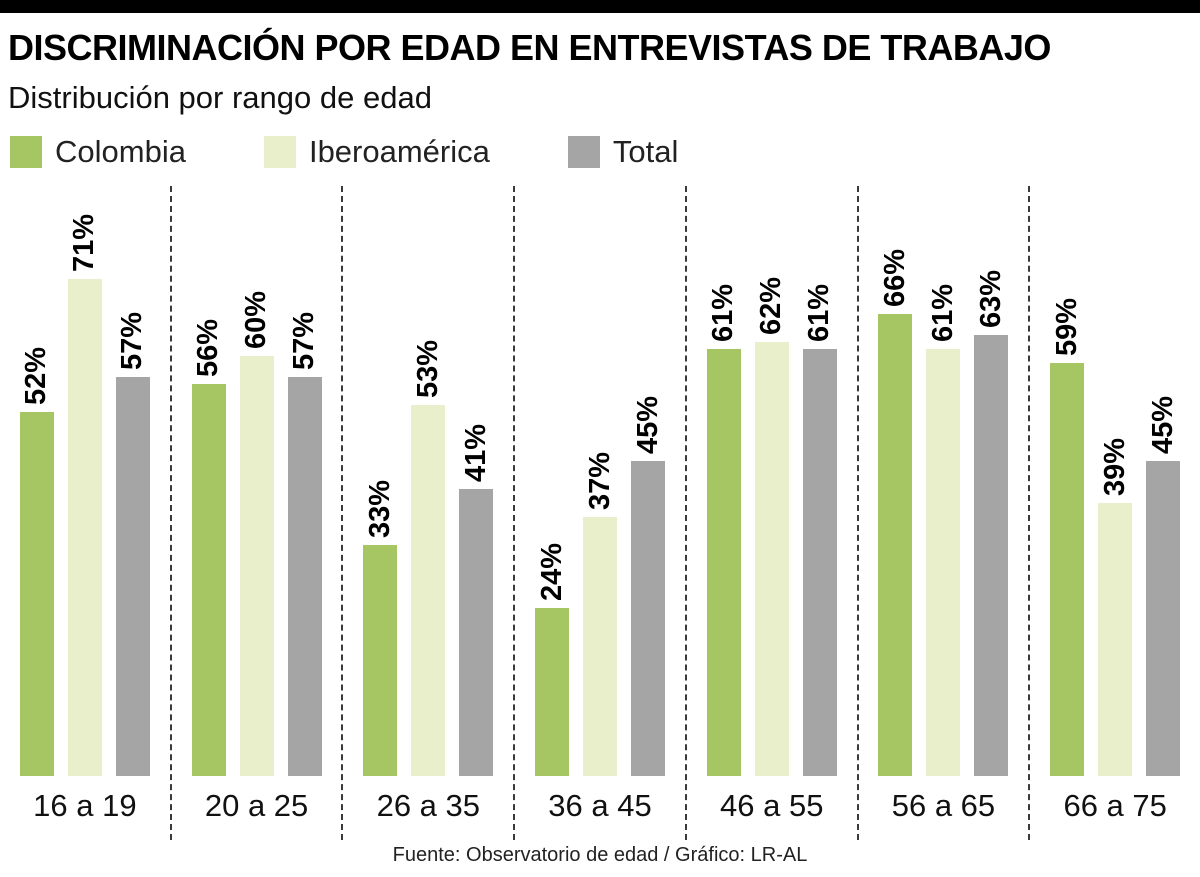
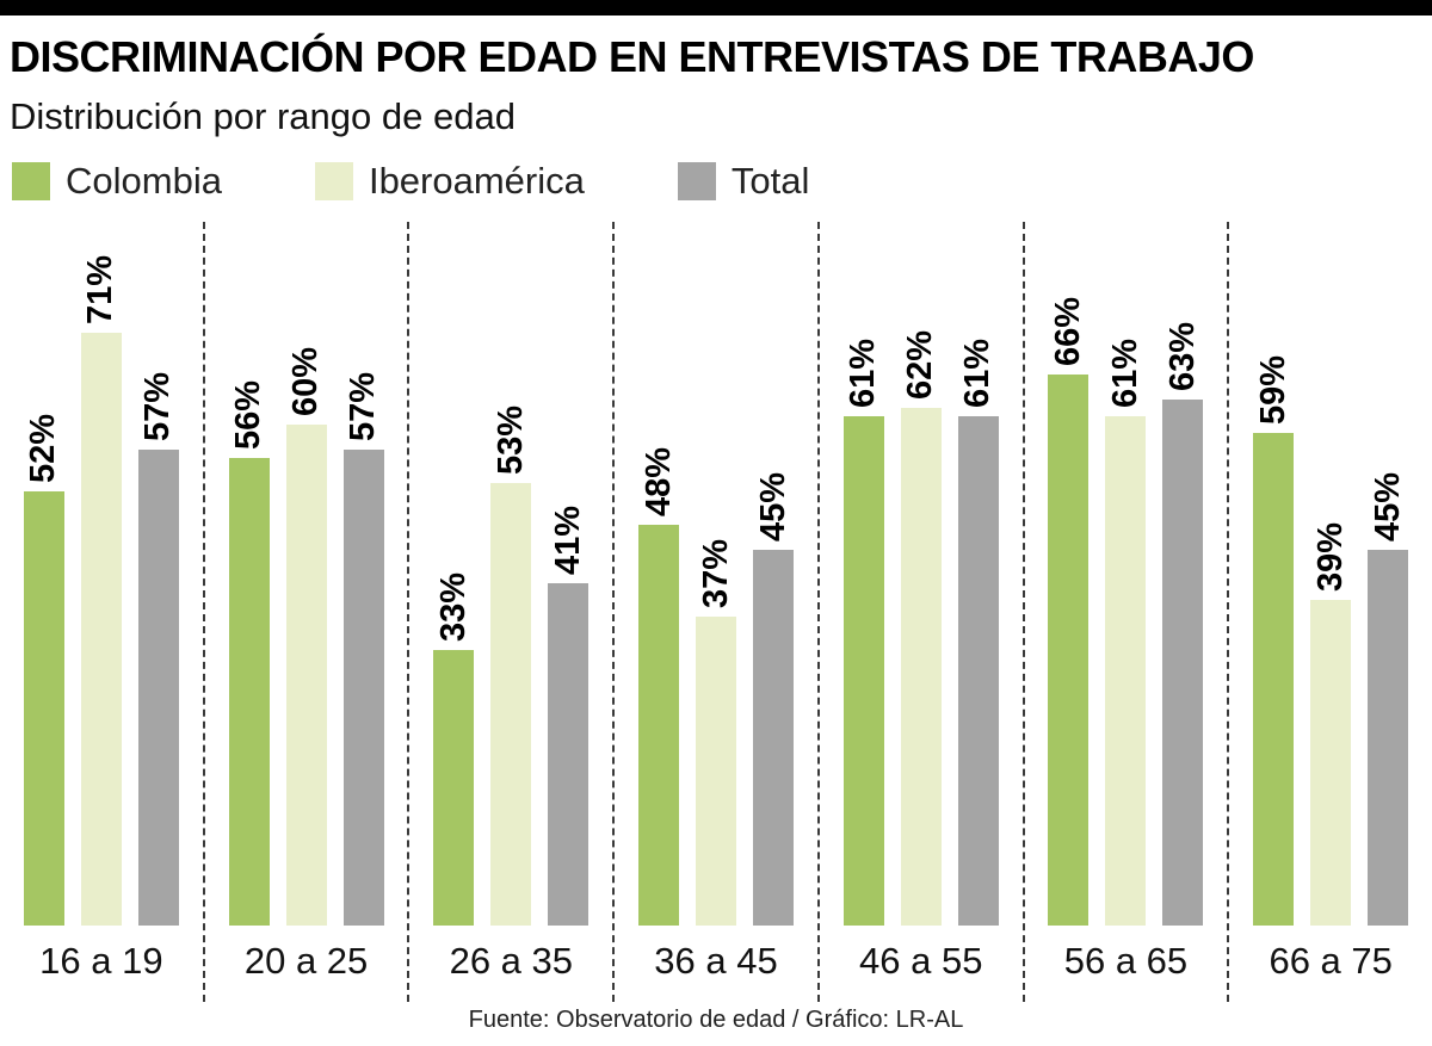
Colombia/36 a 45: 24% -> 48%
